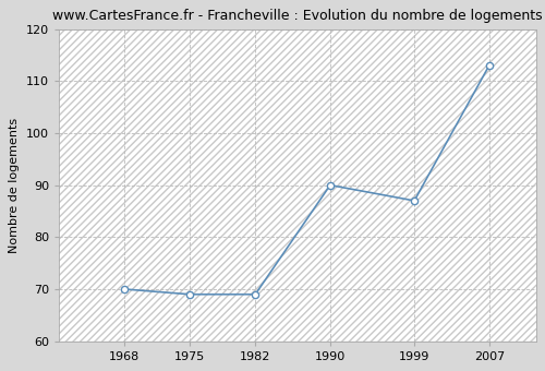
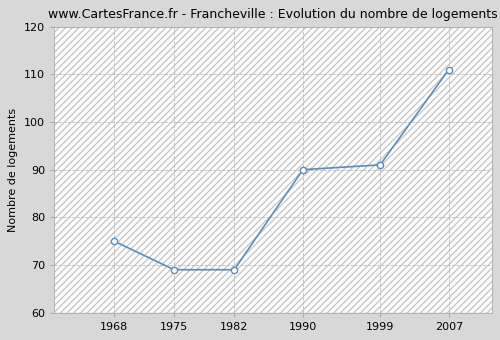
1968: 70 -> 75
1999: 87 -> 91
2007: 113 -> 111
